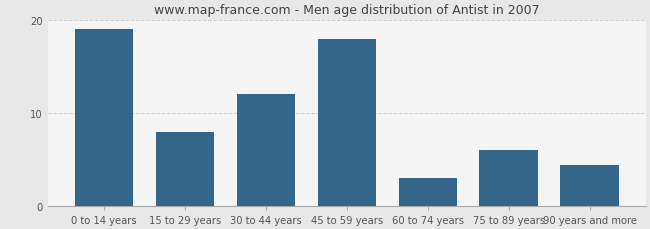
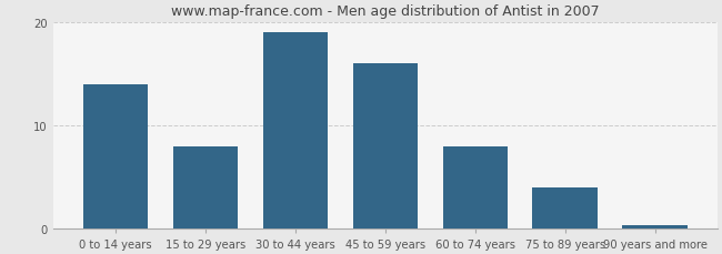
0 to 14 years: 19.0 -> 14.0
30 to 44 years: 12.0 -> 19.0
45 to 59 years: 18.0 -> 16.0
60 to 74 years: 3.0 -> 8.0
75 to 89 years: 6.0 -> 4.0
90 years and more: 4.4 -> 0.3
